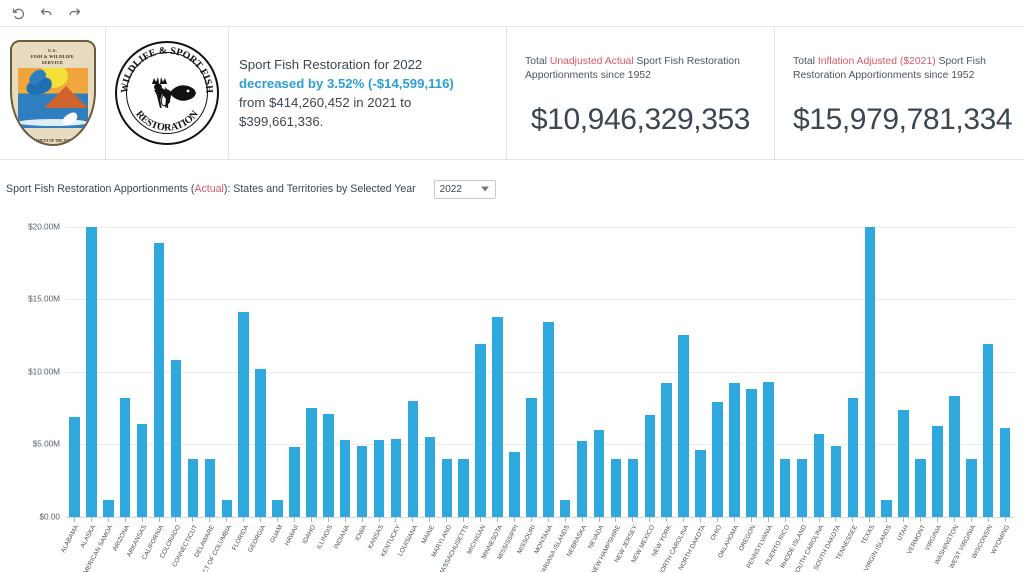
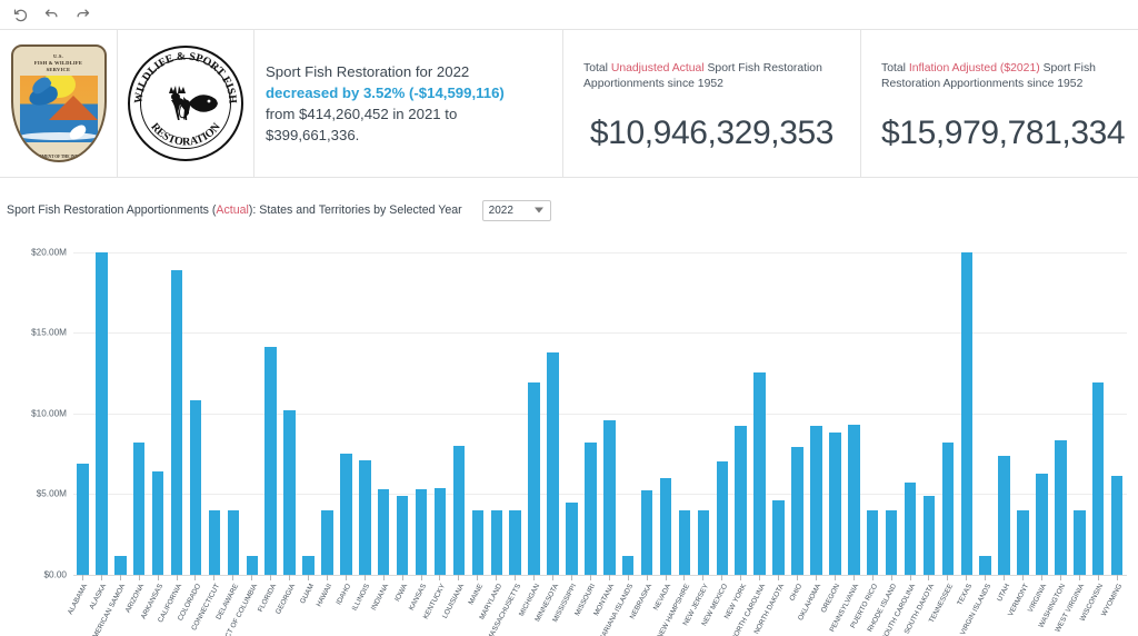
HAWAII: $4.8M -> $4.0M
MAINE: $5.5M -> $4.0M
MONTANA: $13.4M -> $9.6M
